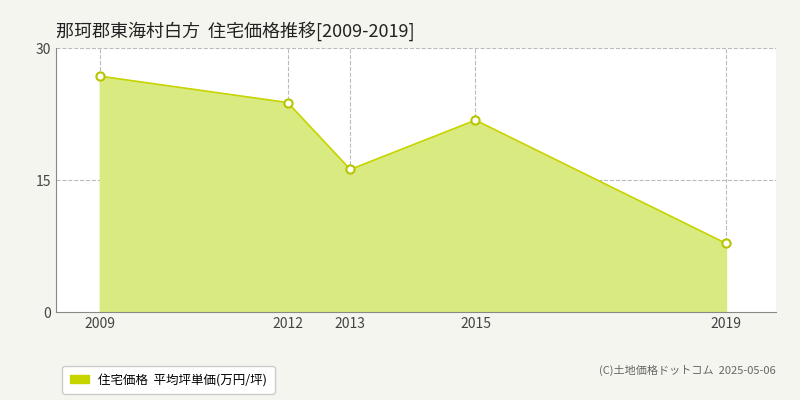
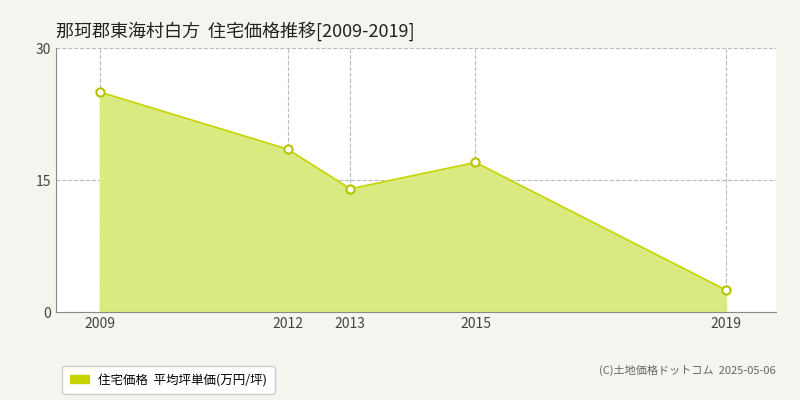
2009: 26.8 -> 25.0
2012: 23.8 -> 18.5
2013: 16.2 -> 14.0
2015: 21.8 -> 17.0
2019: 7.8 -> 2.5
